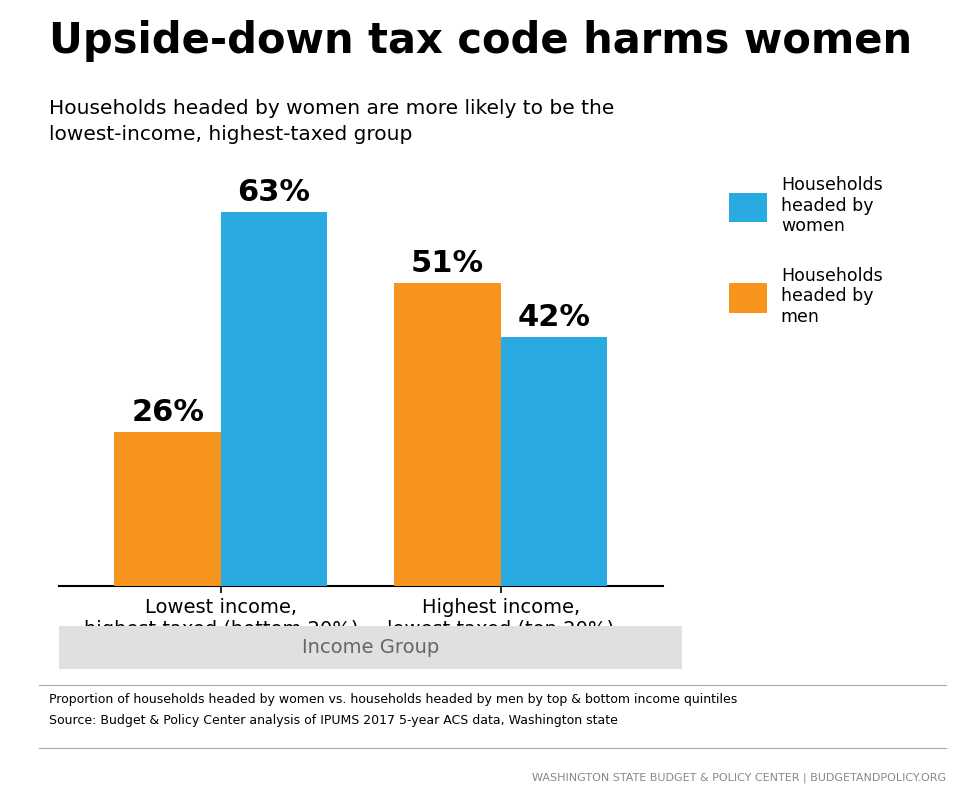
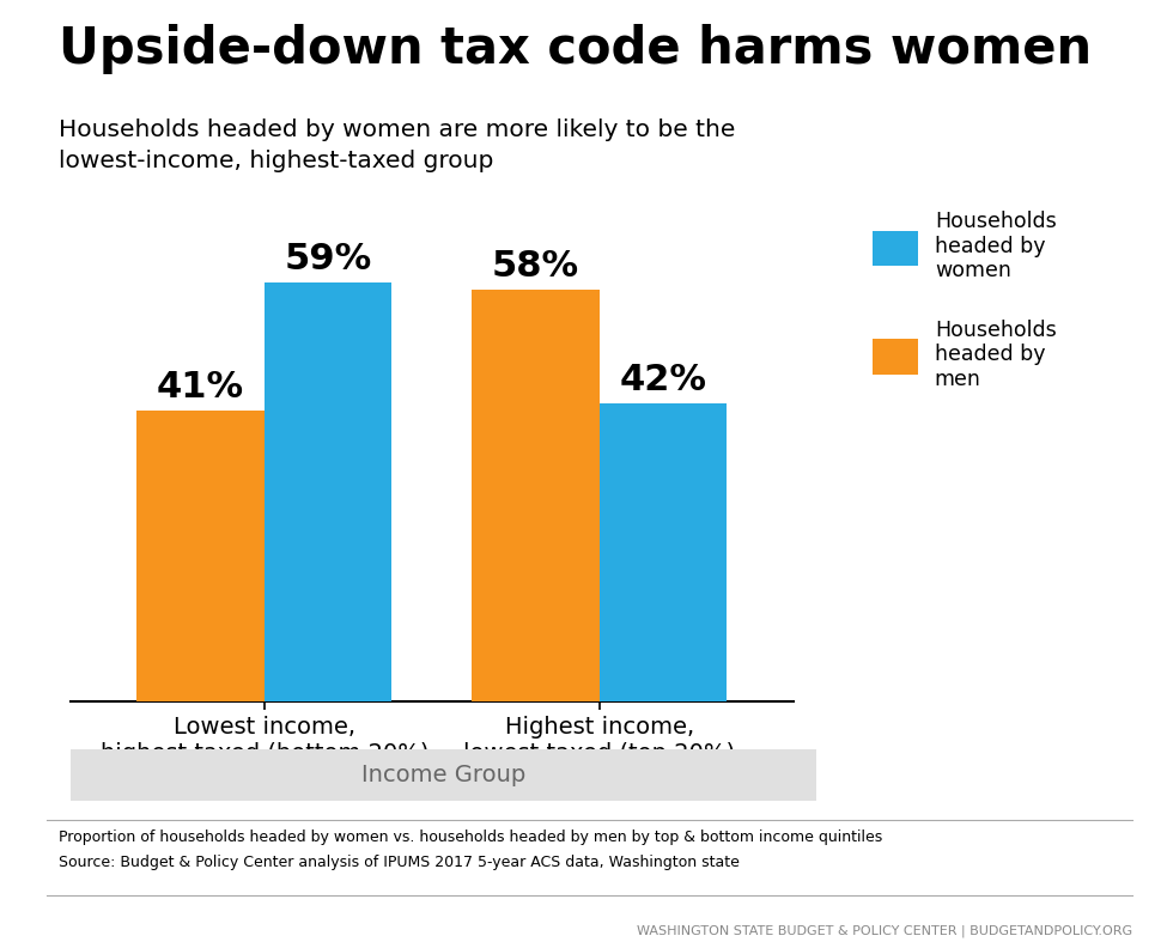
Households headed by men/Lowest income, highest taxed (bottom 20%): 26% -> 41%
Households headed by women/Lowest income, highest taxed (bottom 20%): 63% -> 59%
Households headed by men/Highest income, lowest taxed (top 20%): 51% -> 58%
